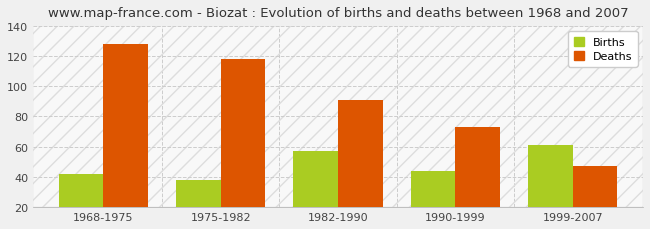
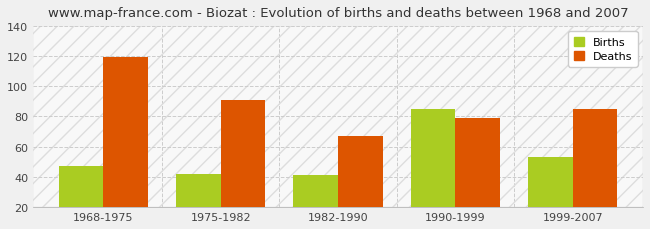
Births/1968-1975: 42 -> 47
Deaths/1968-1975: 128 -> 119
Births/1975-1982: 38 -> 42
Deaths/1975-1982: 118 -> 91
Births/1982-1990: 57 -> 41
Deaths/1982-1990: 91 -> 67
Births/1990-1999: 44 -> 85
Deaths/1990-1999: 73 -> 79
Births/1999-2007: 61 -> 53
Deaths/1999-2007: 47 -> 85
